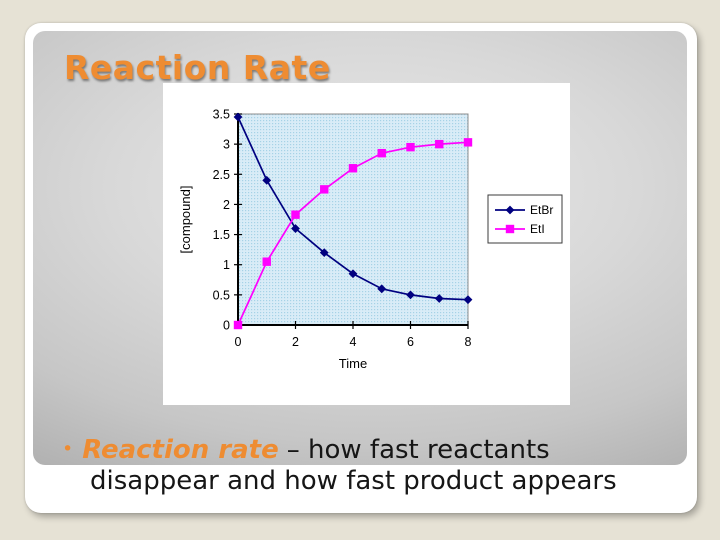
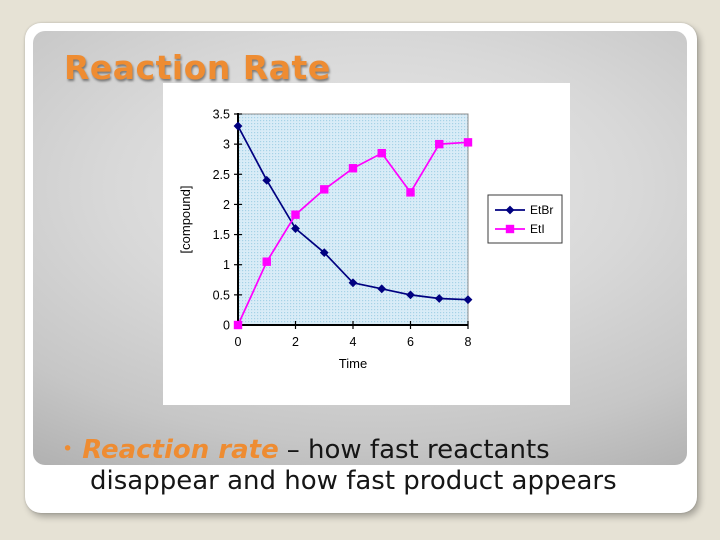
EtBr/0: 3.5 -> 3.3
EtBr/4: 0.8 -> 0.7
EtI/6: 3.0 -> 2.2
